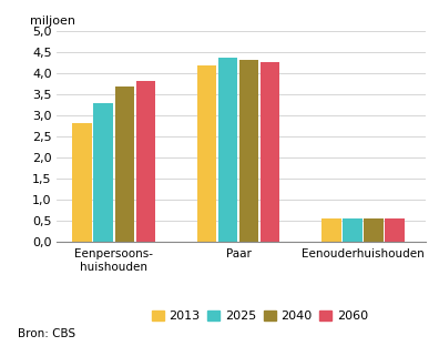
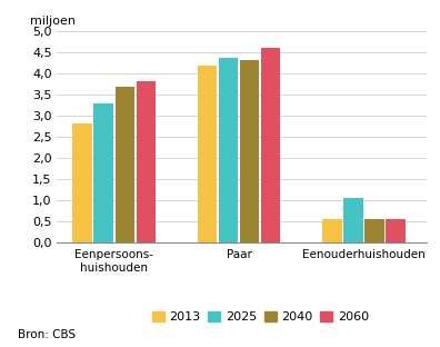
2060/Paar: 4,27 -> 4,60
2025/Eenouderhuishouden: 0,56 -> 1,05
